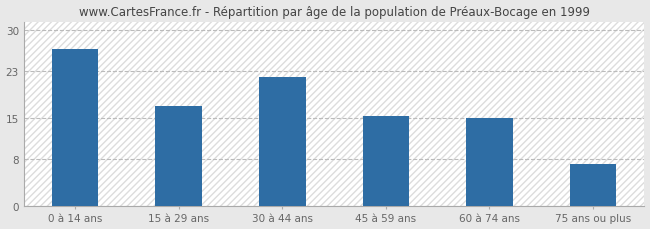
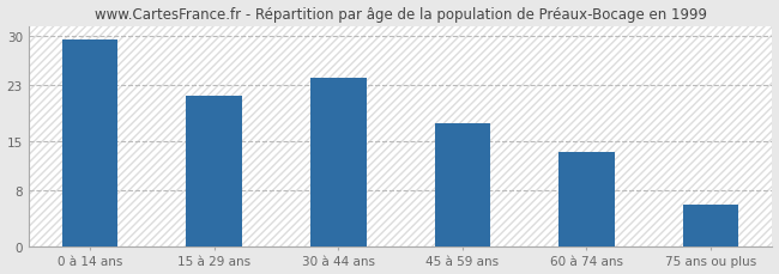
0 à 14 ans: 26.8 -> 29.5
15 à 29 ans: 17.0 -> 21.5
30 à 44 ans: 22.0 -> 24.0
45 à 59 ans: 15.4 -> 17.5
60 à 74 ans: 15.0 -> 13.5
75 ans ou plus: 7.2 -> 6.0
